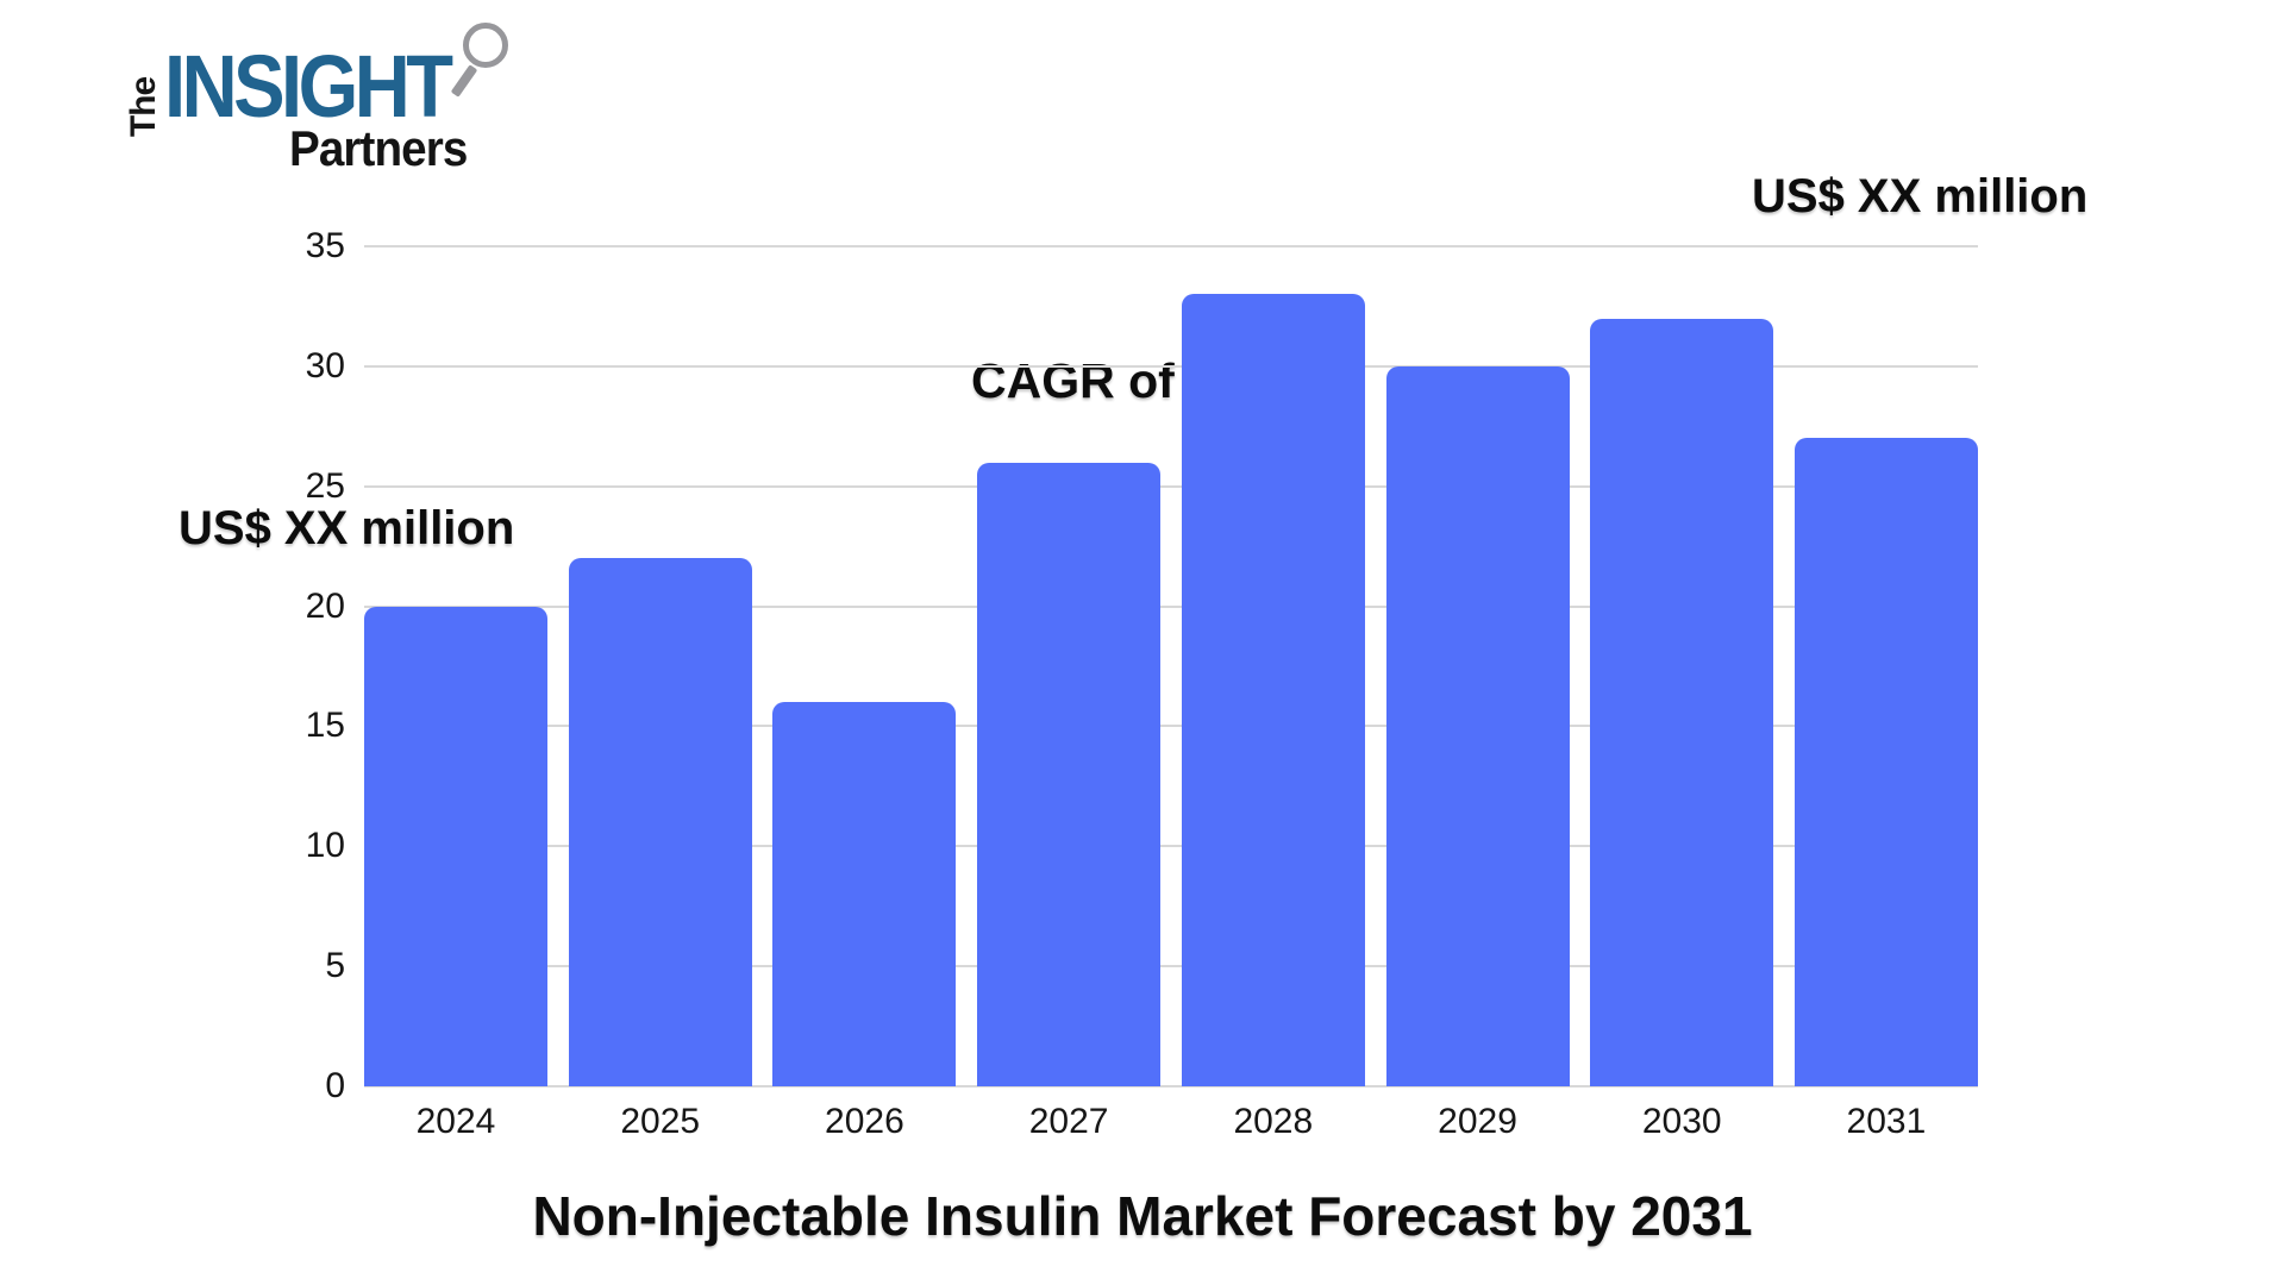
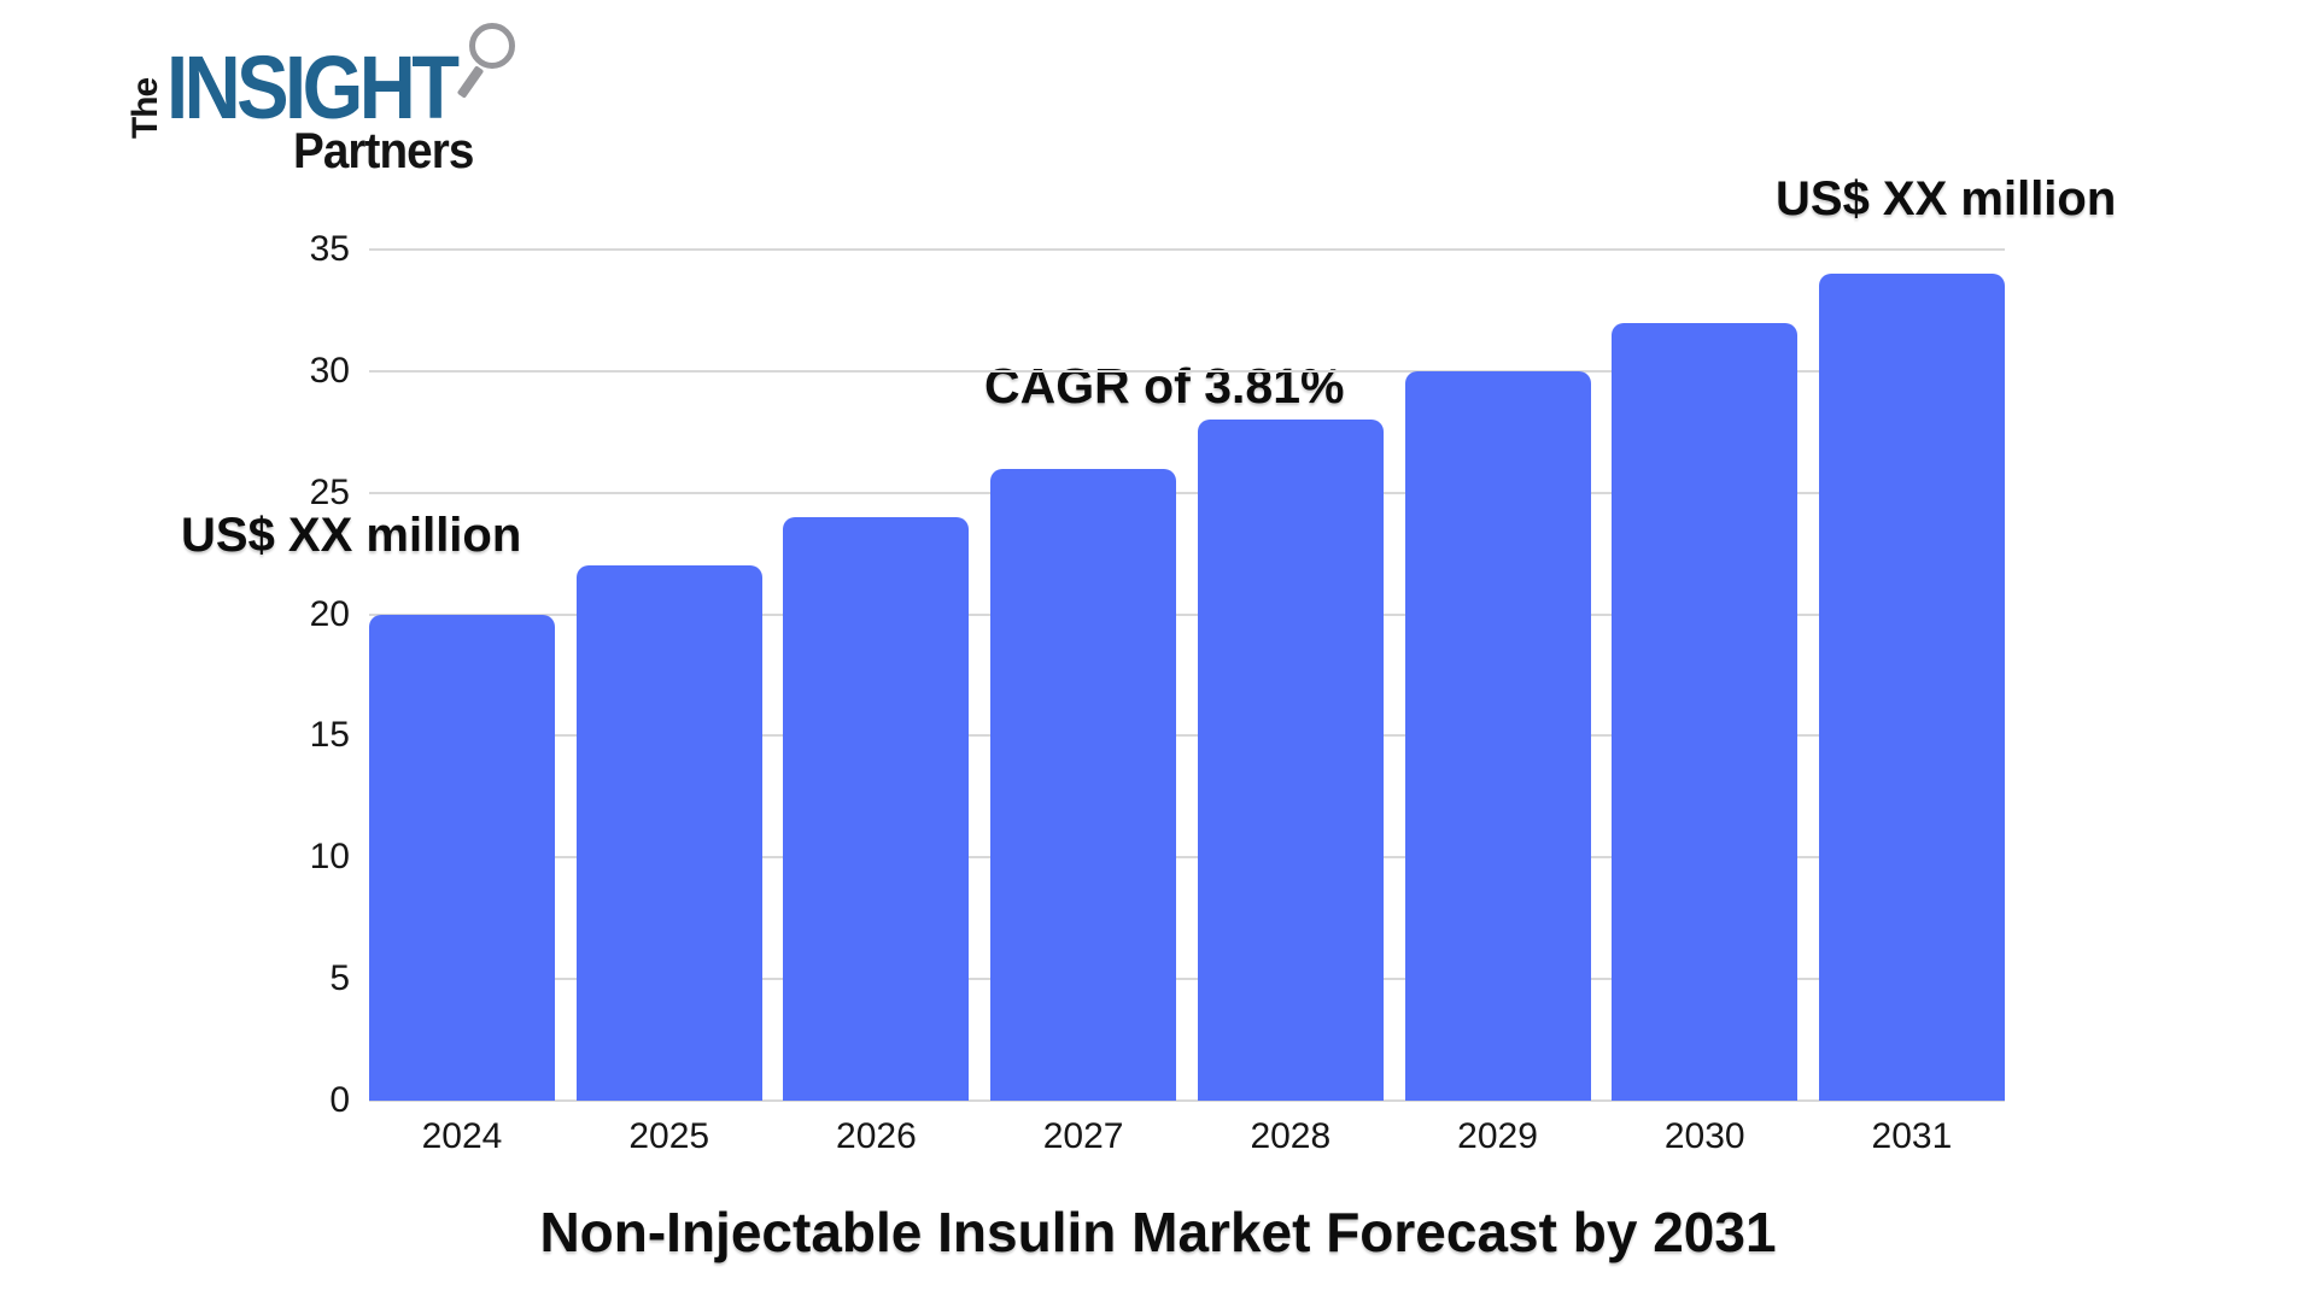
2026: 16 -> 24
2028: 33 -> 28
2031: 27 -> 34
